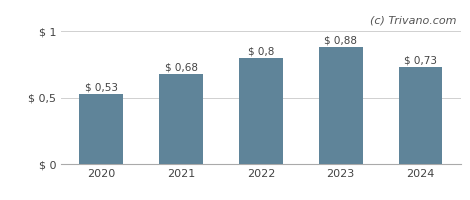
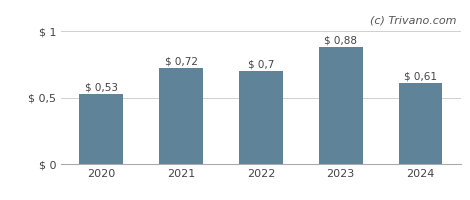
2021: 0,68 -> 0,72
2022: 0,8 -> 0,7
2024: 0,73 -> 0,61
